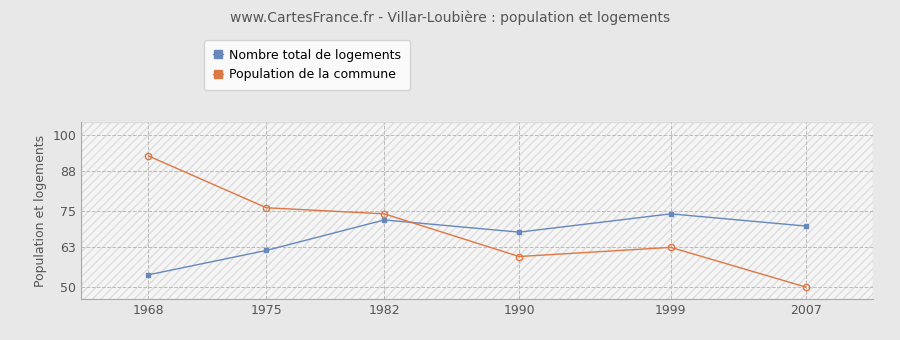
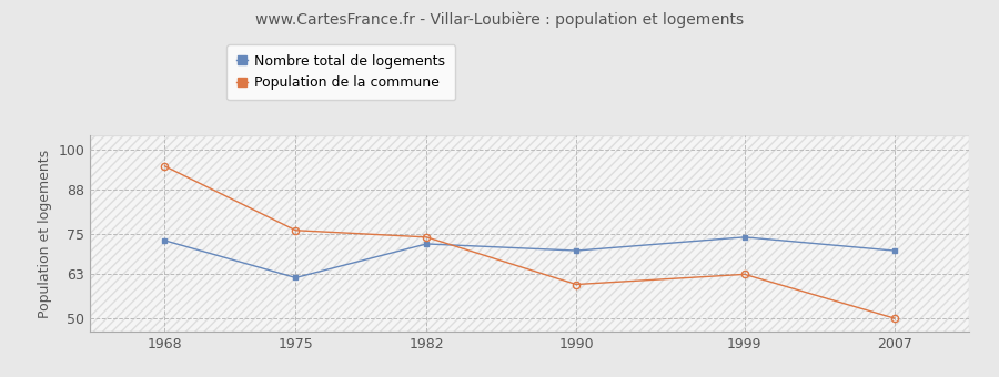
Nombre total de logements/1968: 54 -> 73
Population de la commune/1968: 93 -> 95
Nombre total de logements/1990: 68 -> 70
